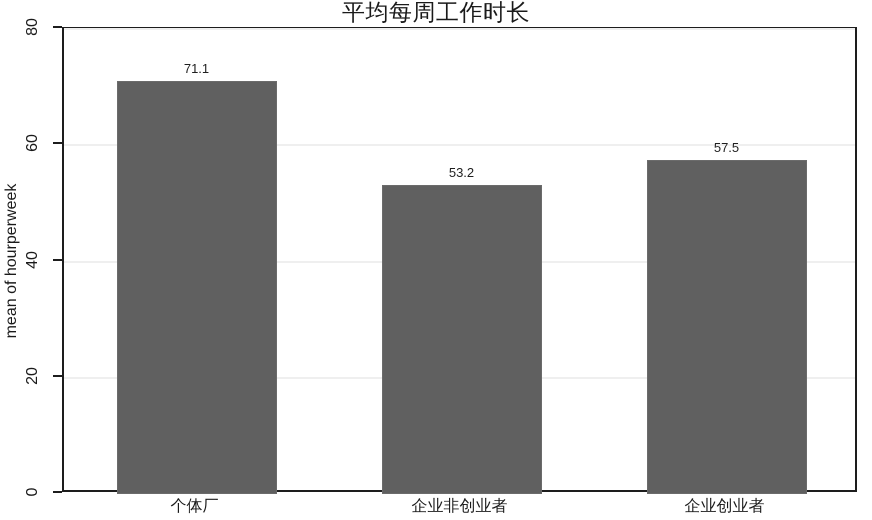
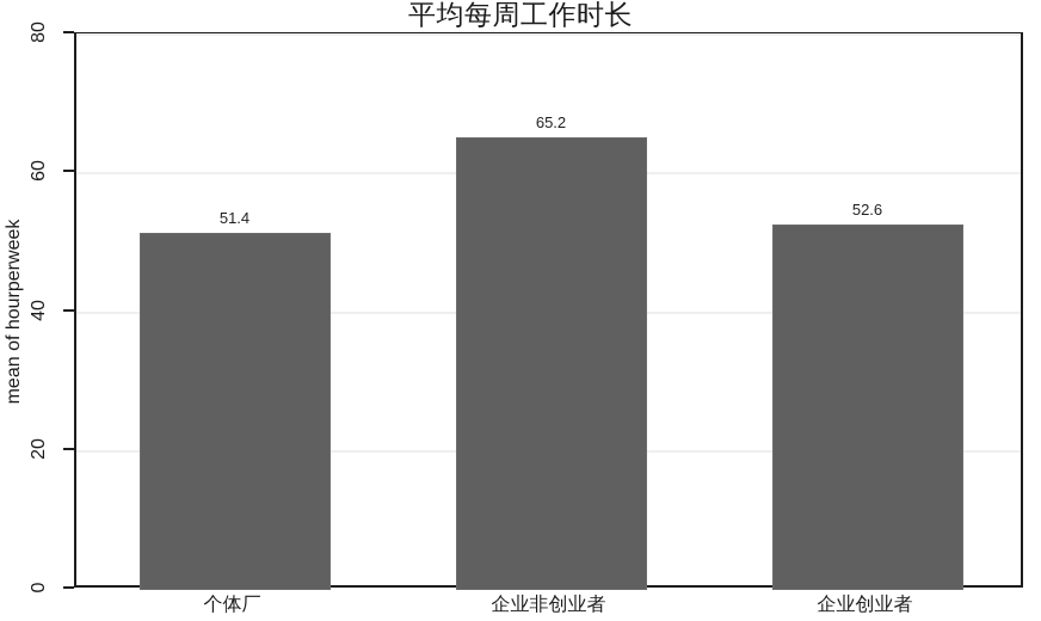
个体厂: 71.1 -> 51.4
企业非创业者: 53.2 -> 65.2
企业创业者: 57.5 -> 52.6
